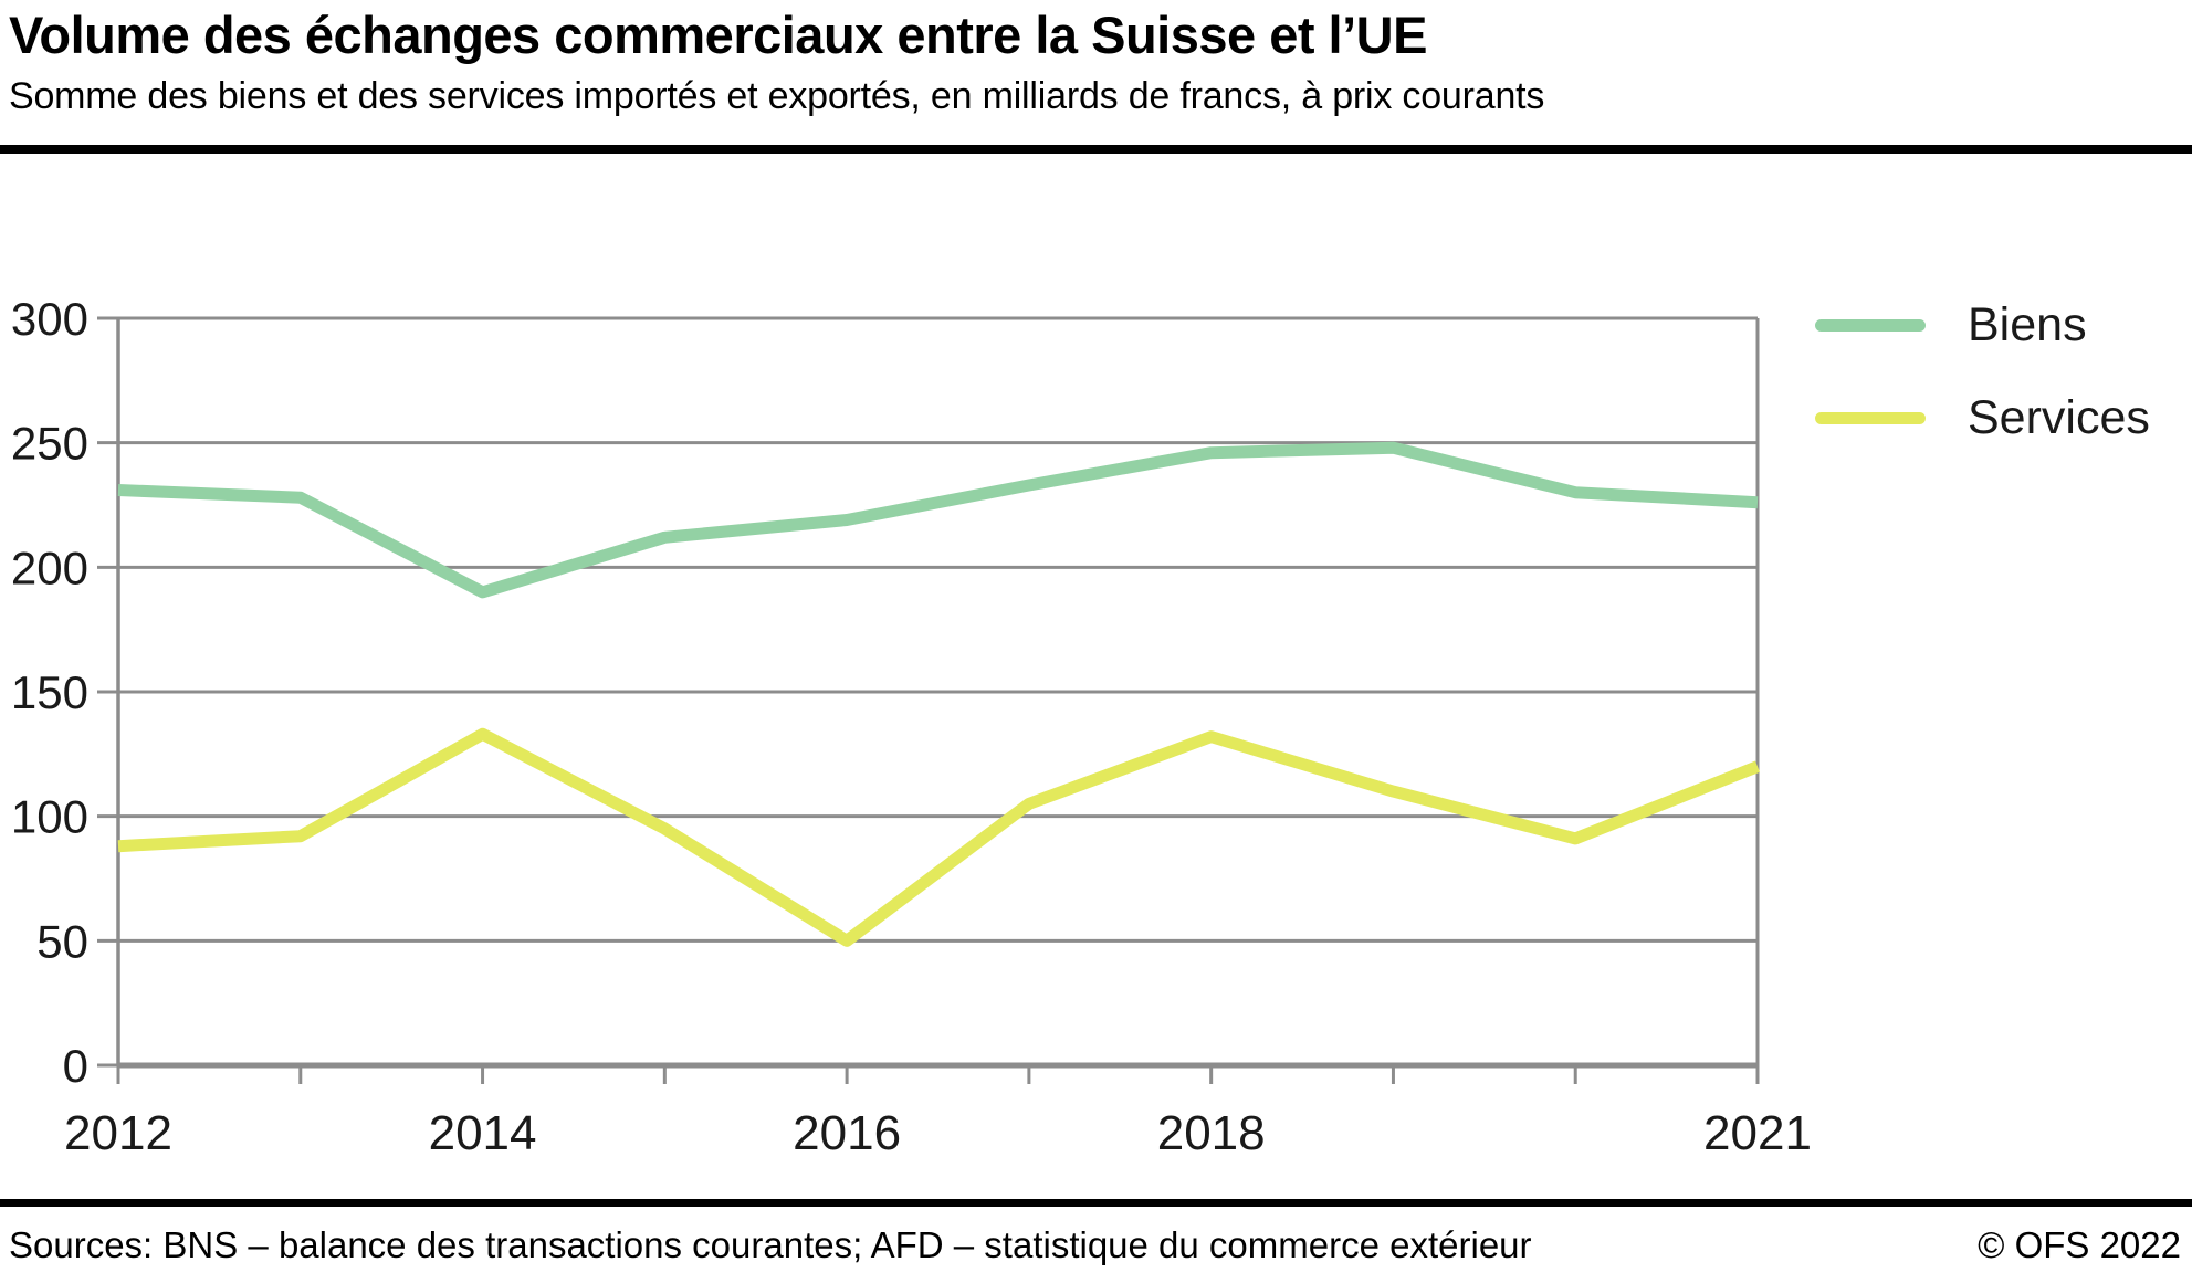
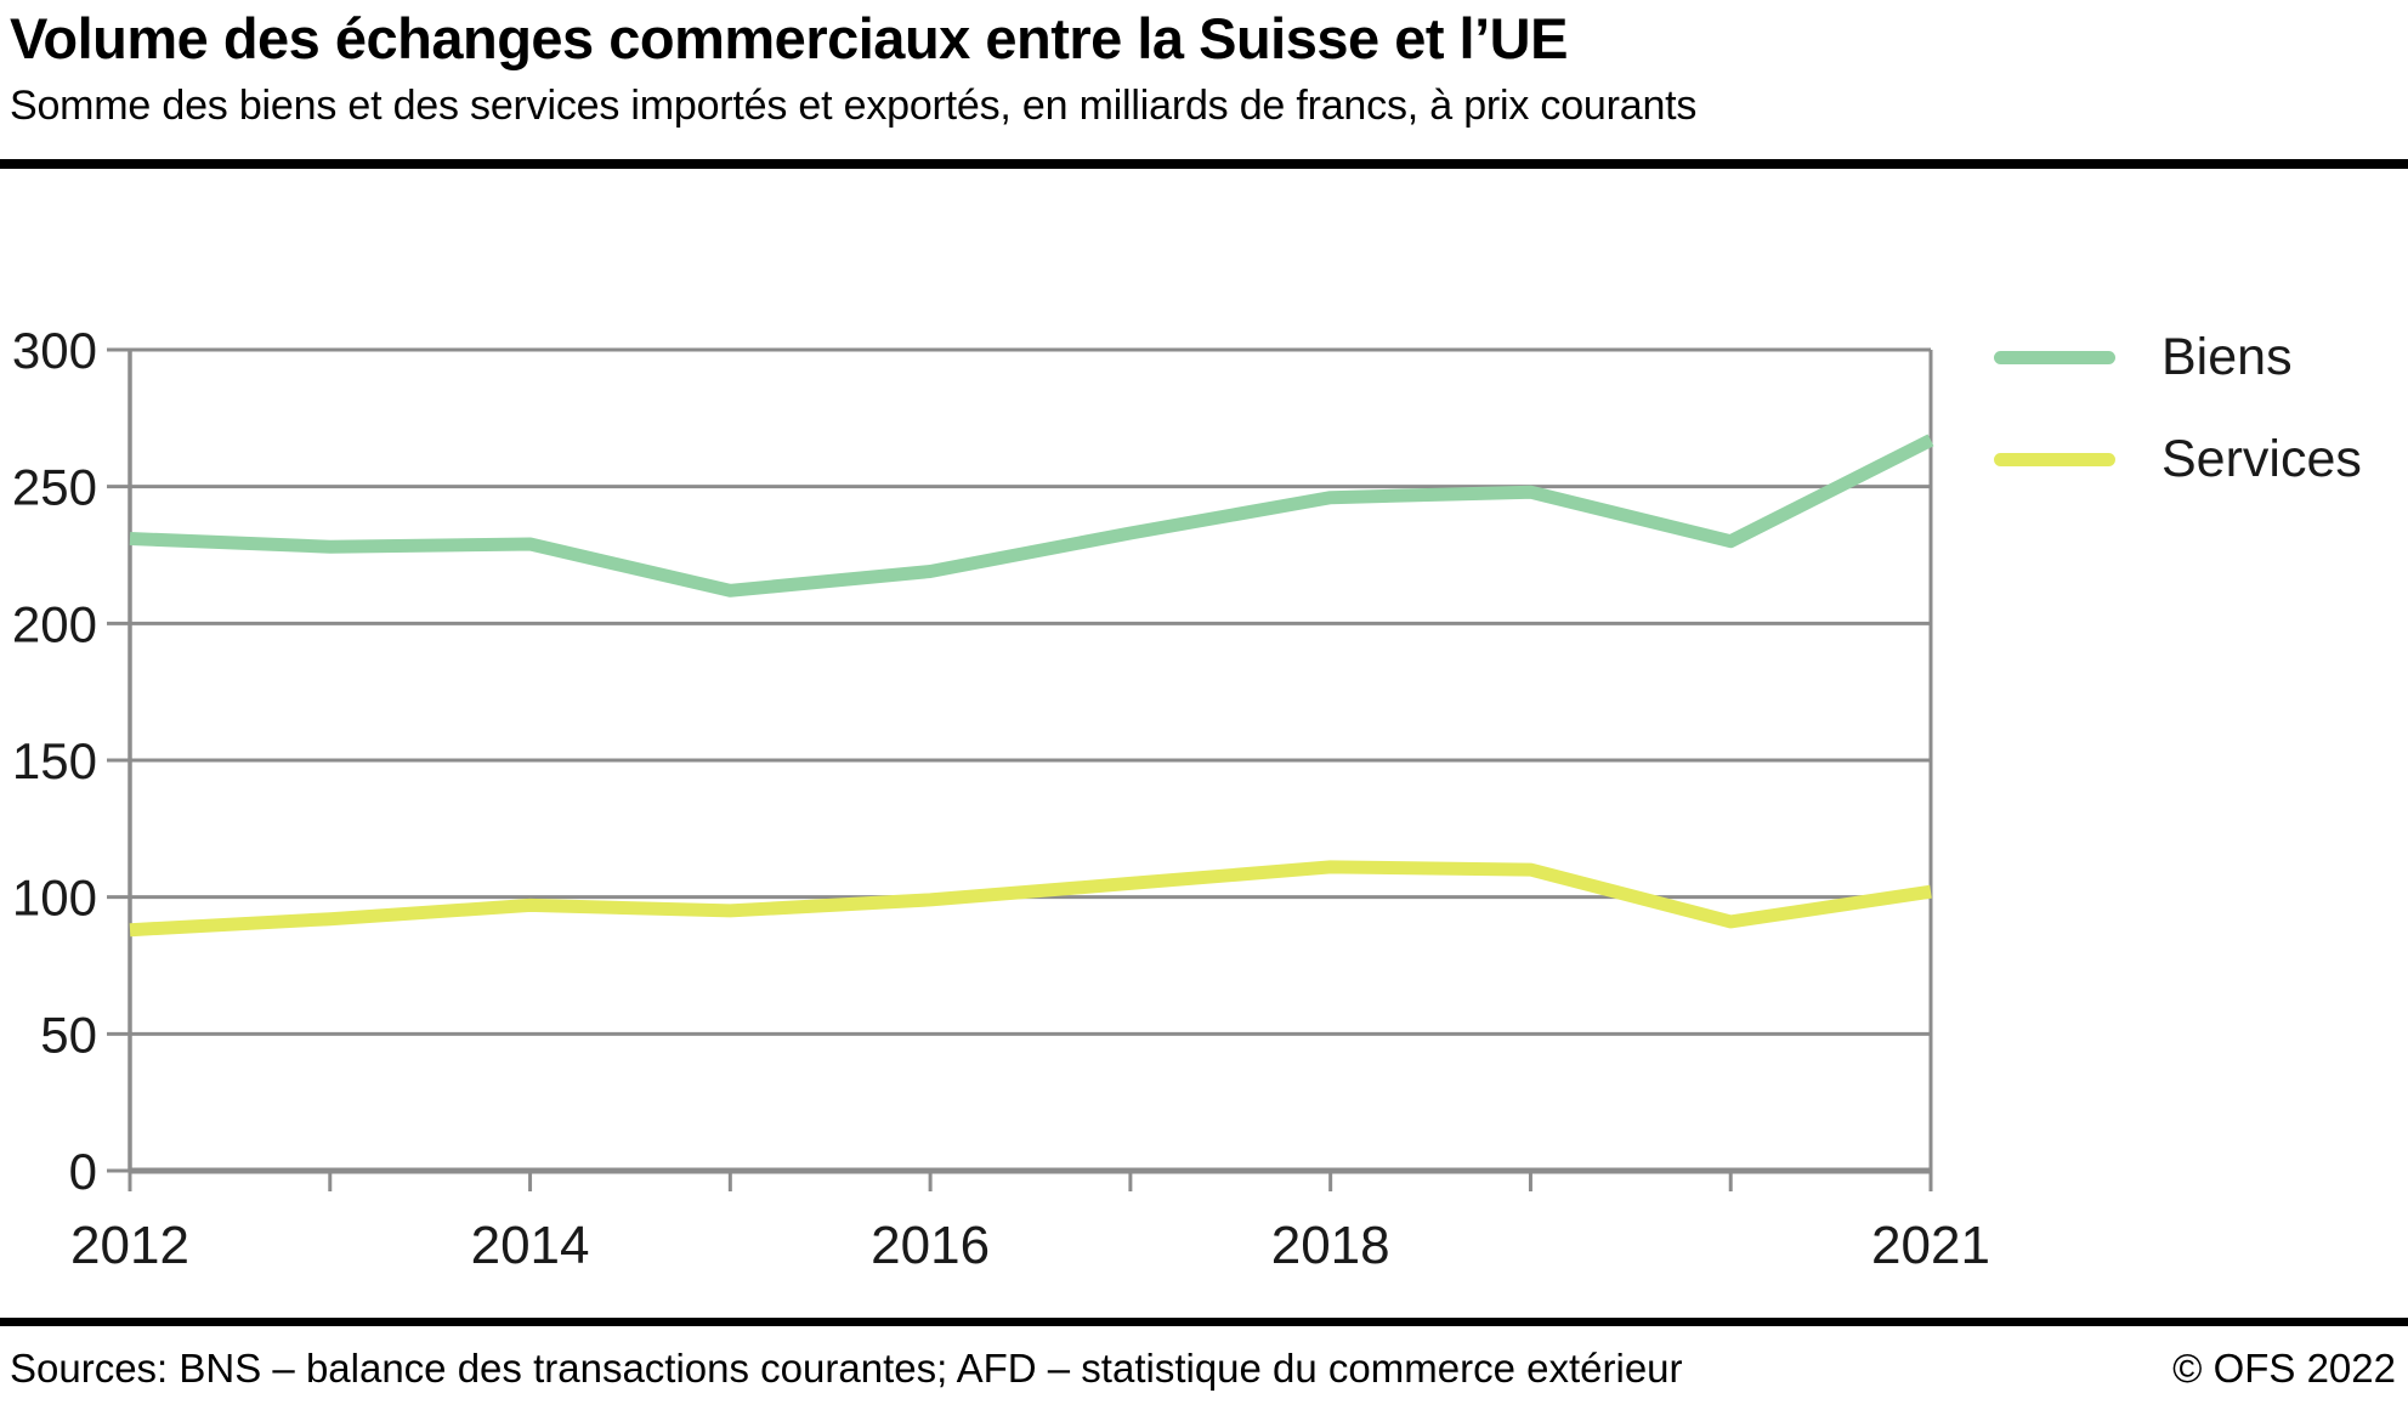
Biens/2014: 190 -> 229
Services/2014: 133 -> 97
Services/2016: 50 -> 99
Services/2018: 132 -> 111
Biens/2021: 226 -> 267
Services/2021: 120 -> 102
